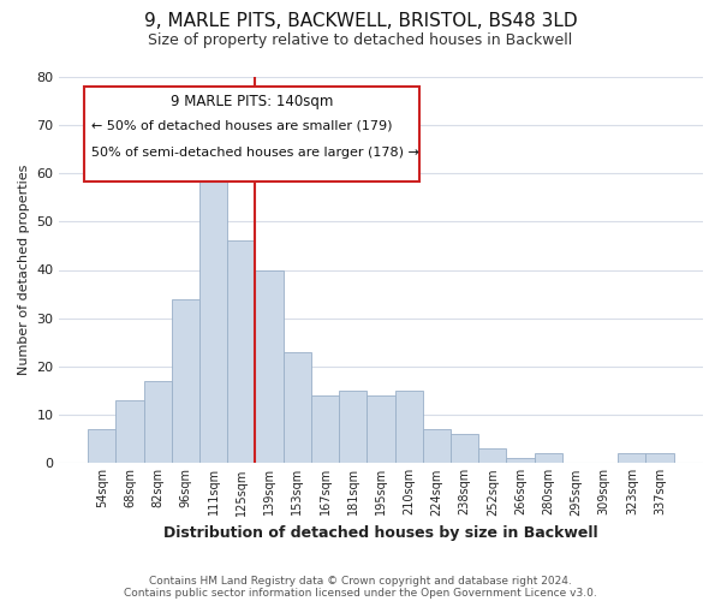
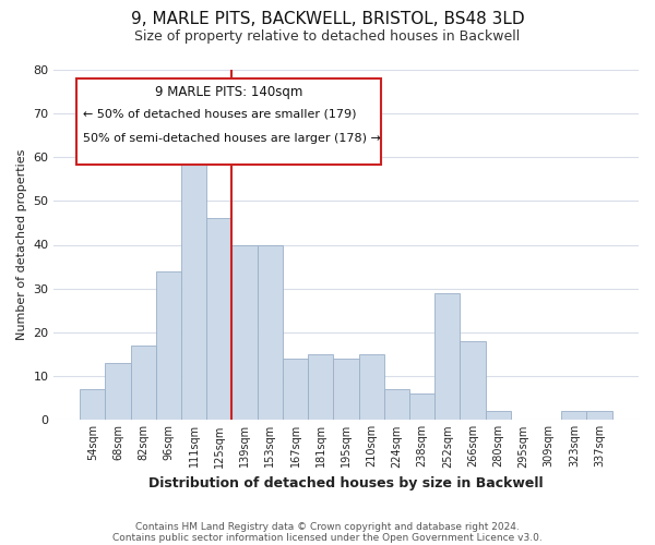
153sqm: 23 -> 40
252sqm: 3 -> 29
266sqm: 1 -> 18
